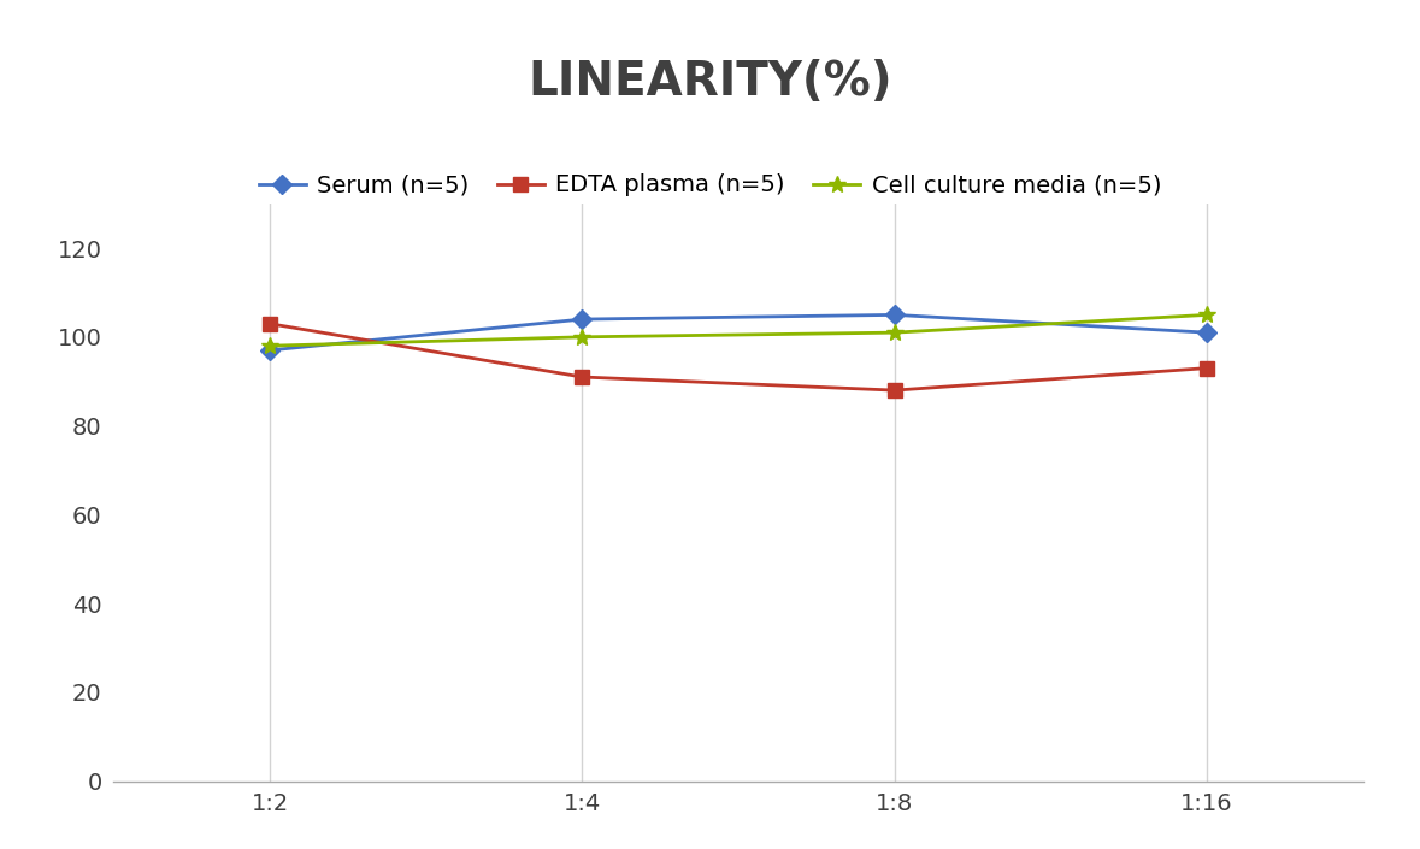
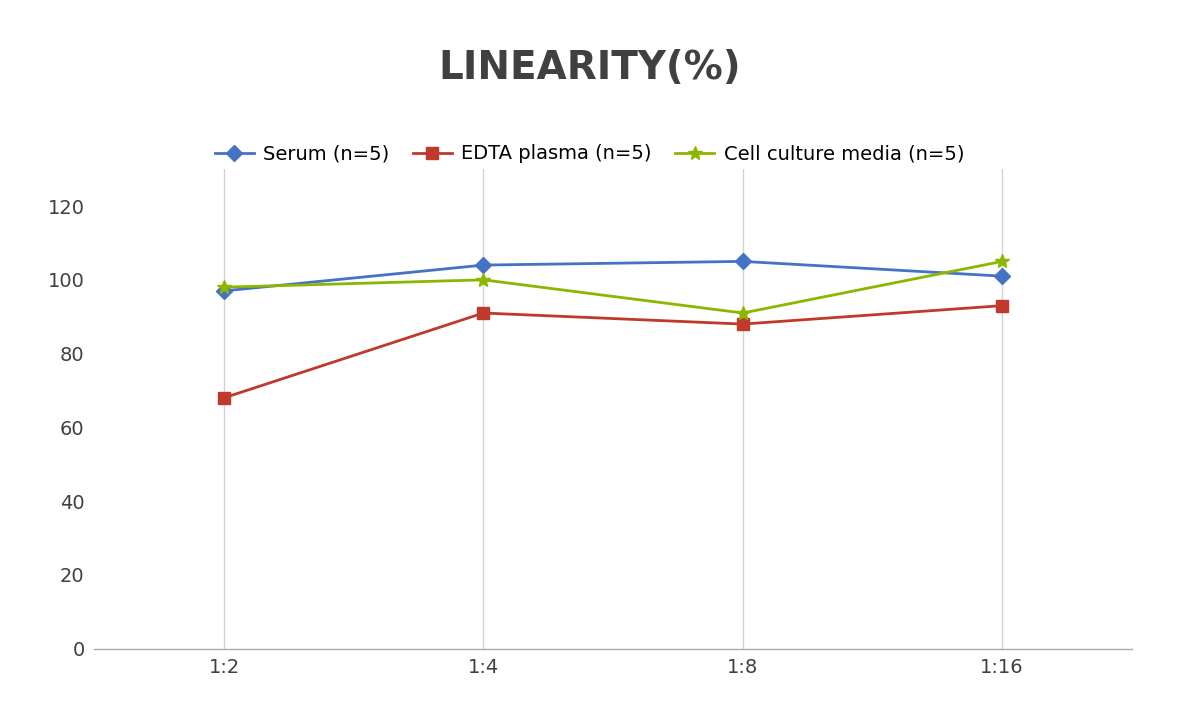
EDTA plasma (n=5)/1:2: 103 -> 68
Cell culture media (n=5)/1:8: 101 -> 91
